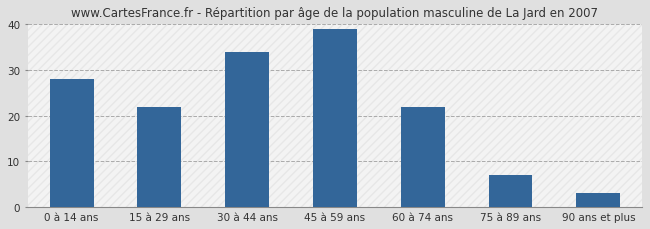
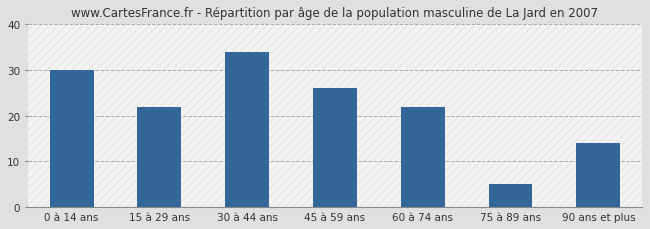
0 à 14 ans: 28 -> 30
45 à 59 ans: 39 -> 26
75 à 89 ans: 7 -> 5
90 ans et plus: 3 -> 14
